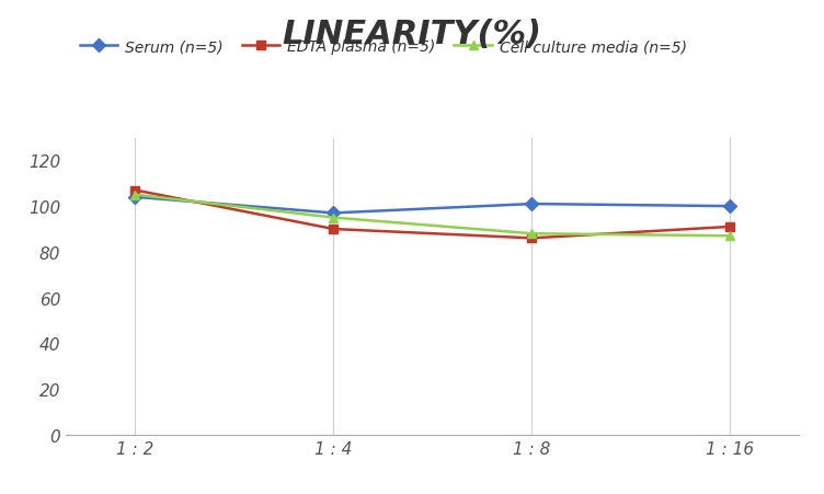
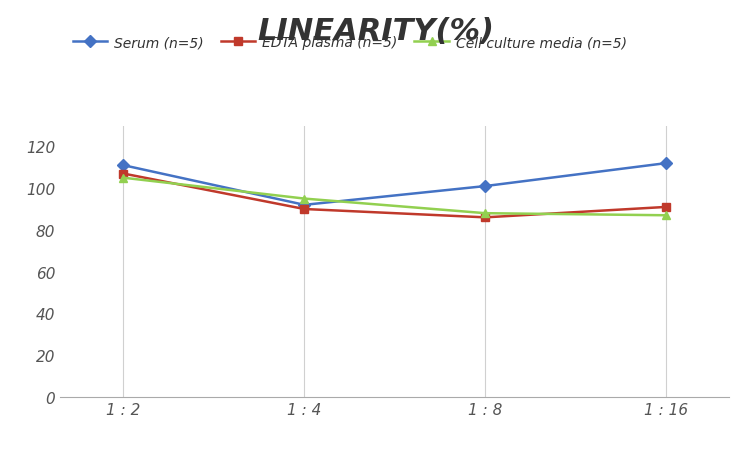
Serum (n=5)/1 : 2: 104 -> 111
Serum (n=5)/1 : 4: 97 -> 92
Serum (n=5)/1 : 16: 100 -> 112
